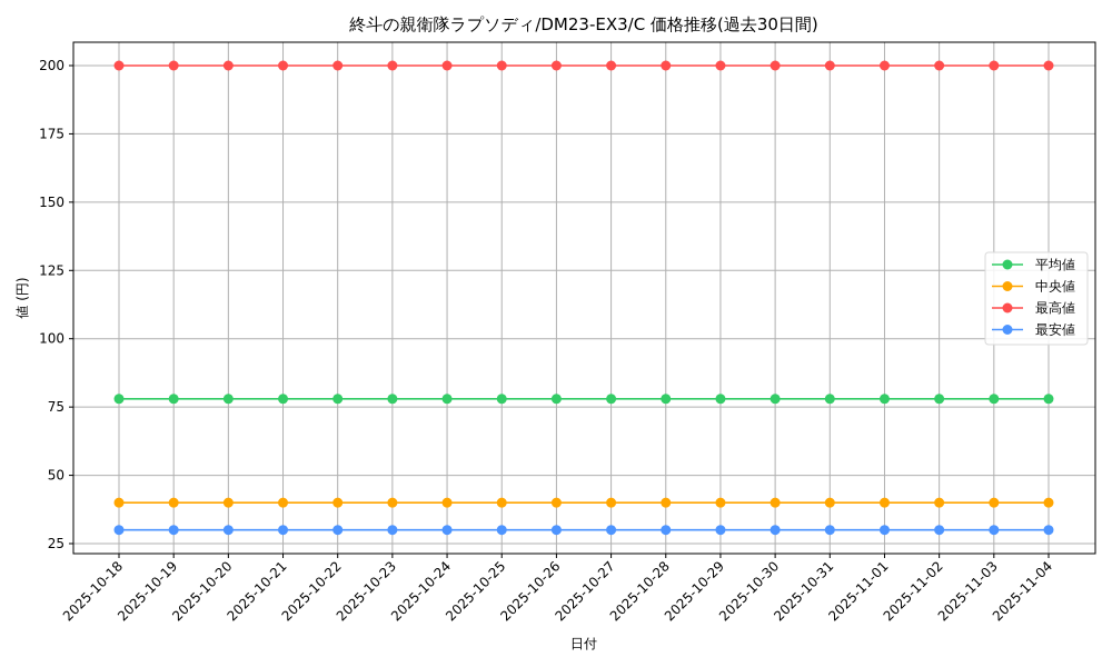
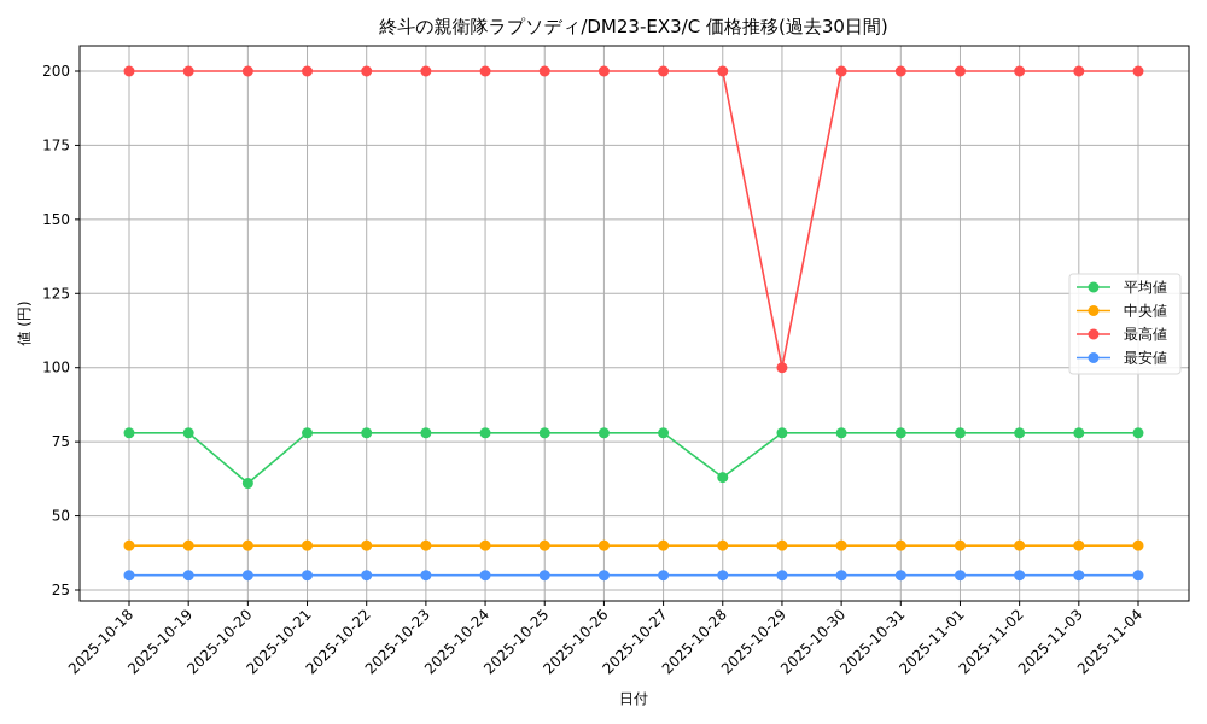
平均値/2025-10-20: 78 -> 61
平均値/2025-10-28: 78 -> 63
最高値/2025-10-29: 200 -> 100
